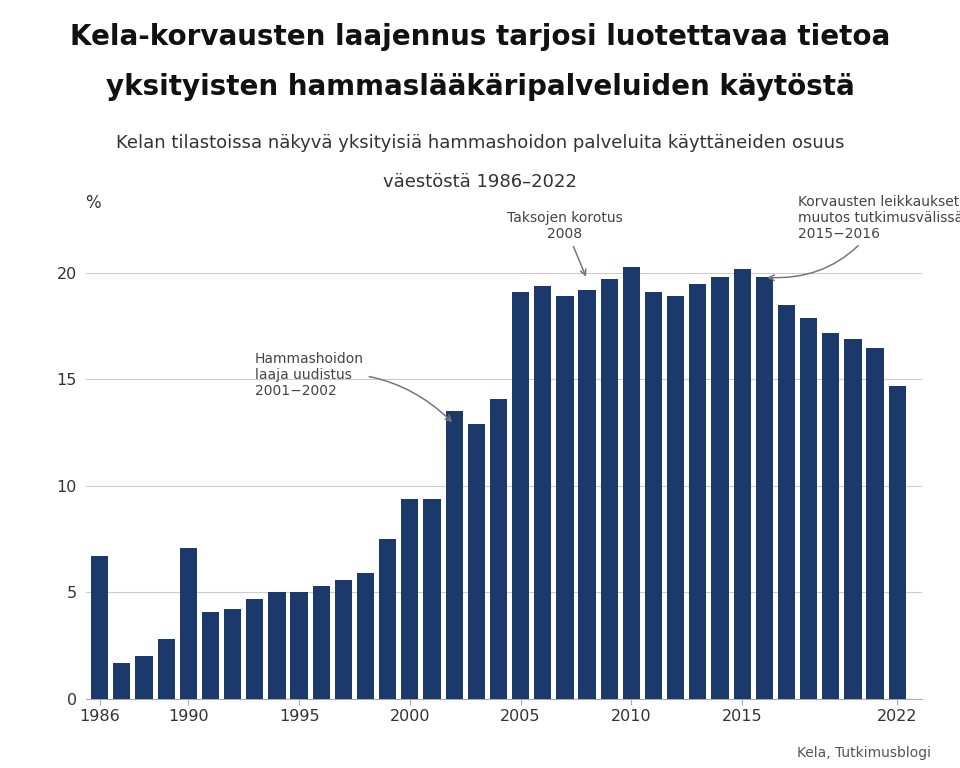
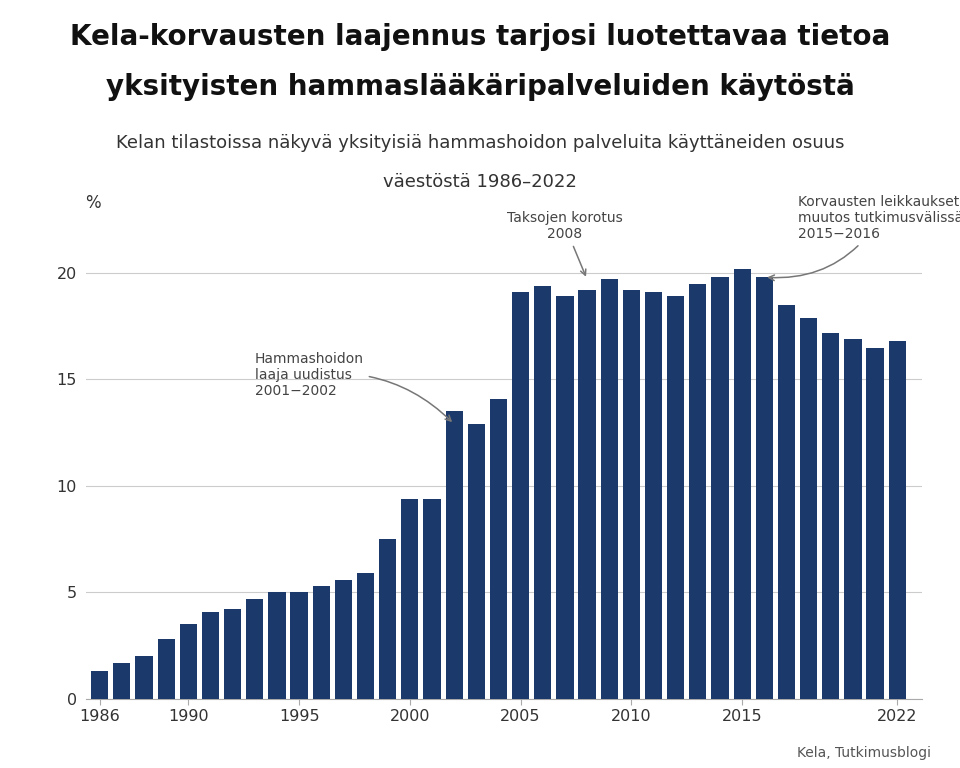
1986: 6.7 -> 1.3
1990: 7.1 -> 3.5
2010: 20.3 -> 19.2
2022: 14.7 -> 16.8
